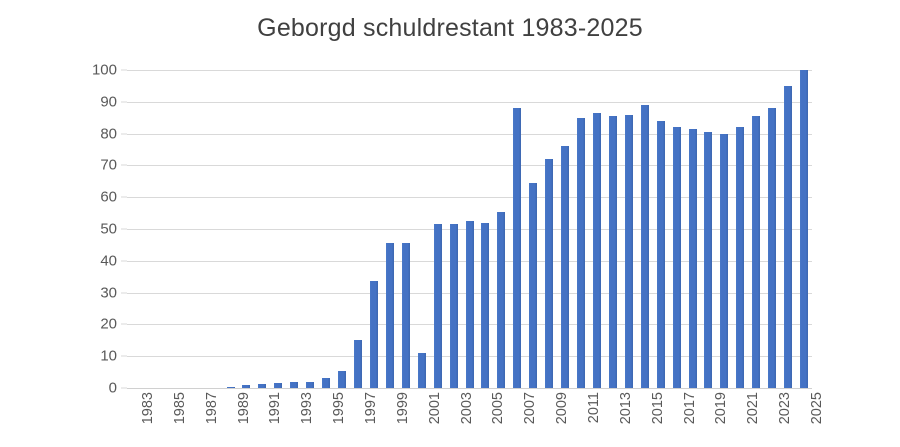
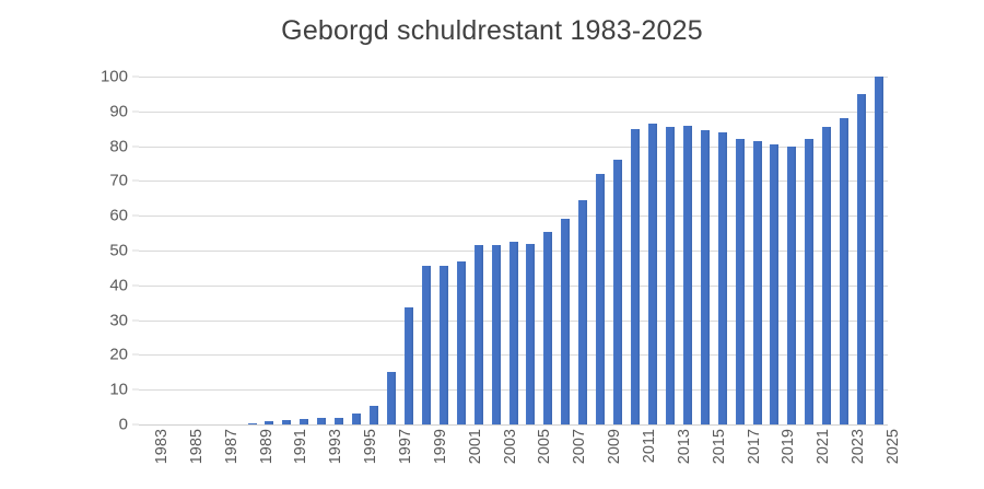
2001: 11 -> 47
2007: 88 -> 59
2015: 89 -> 84
